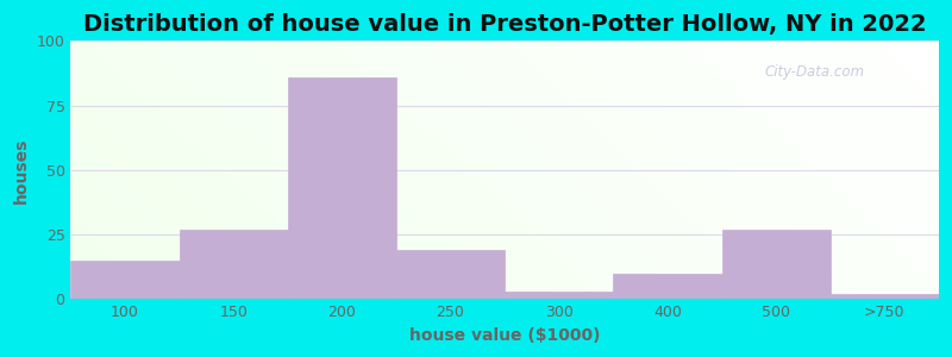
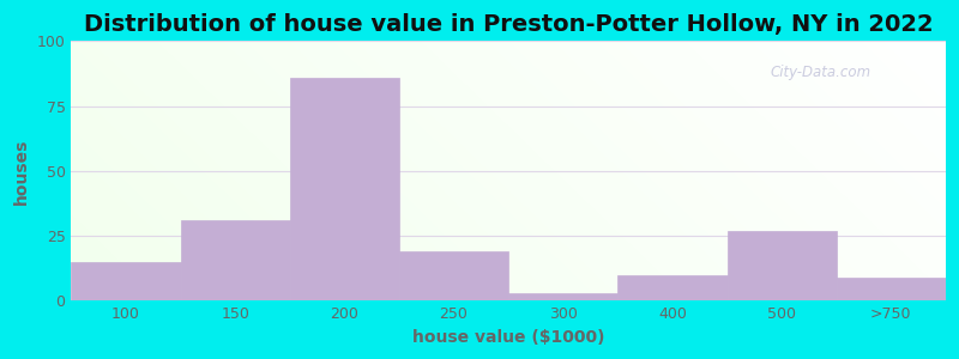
150: 27 -> 31
>750: 2 -> 9
